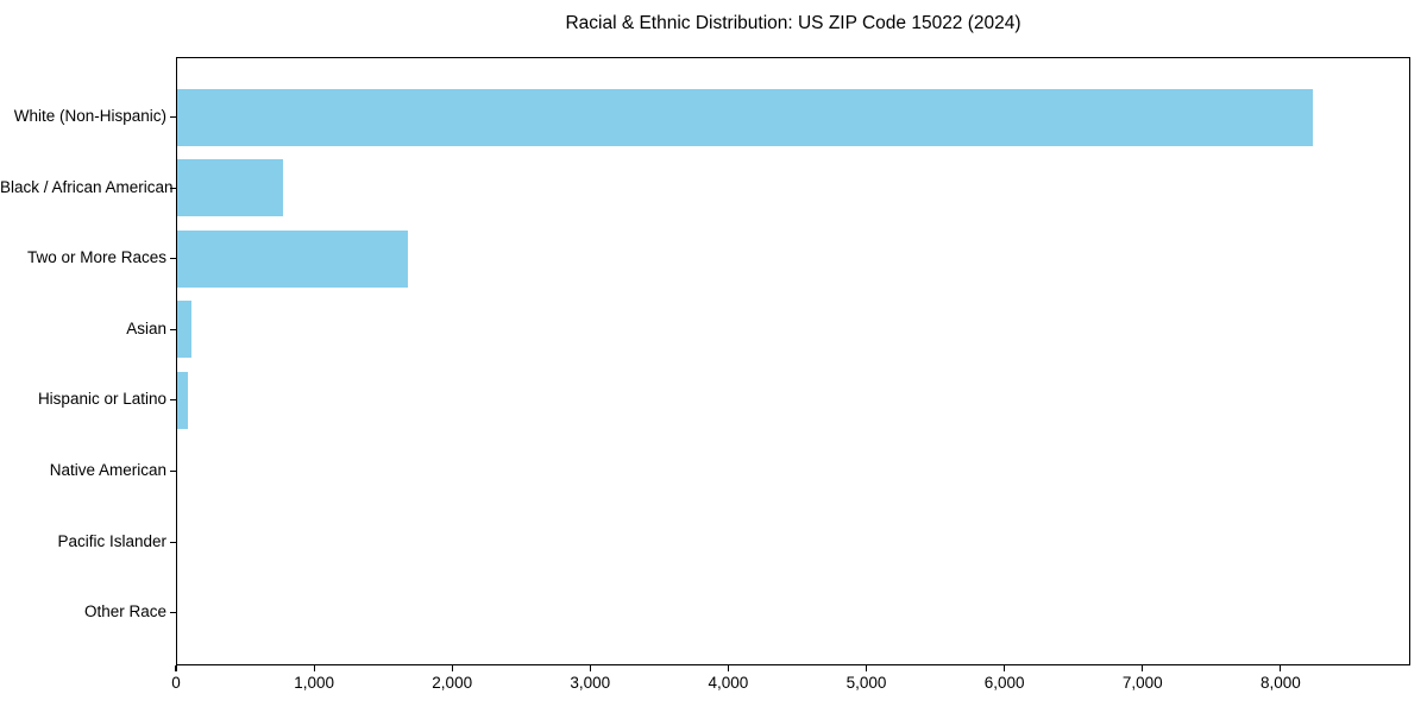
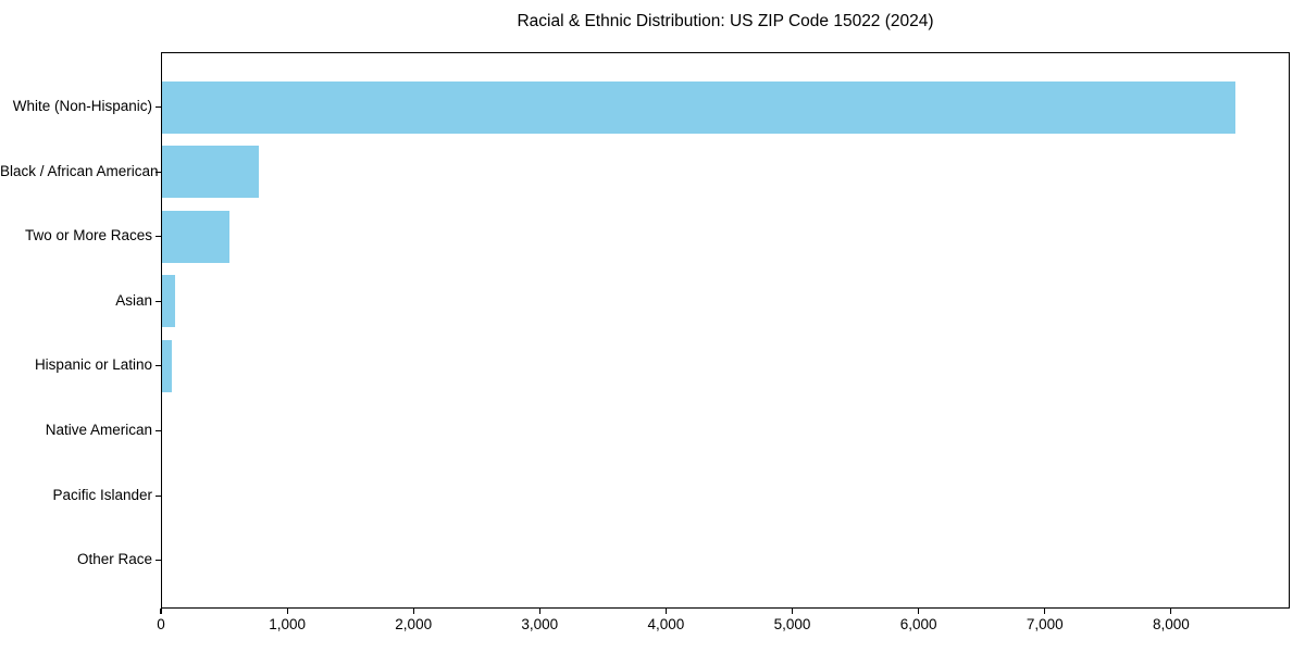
White (Non-Hispanic): 8240 -> 8520
Two or More Races: 1670 -> 540
